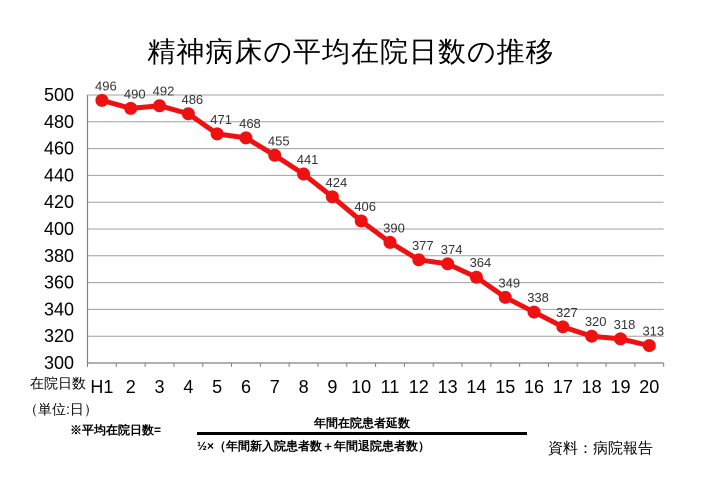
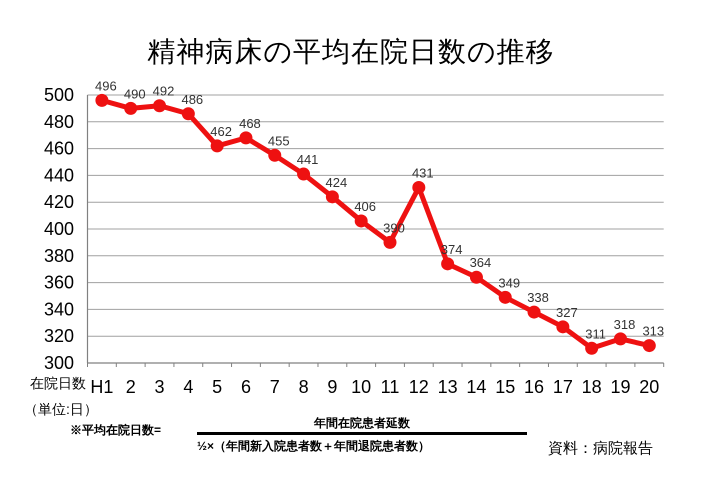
5: 471 -> 462
12: 377 -> 431
18: 320 -> 311
